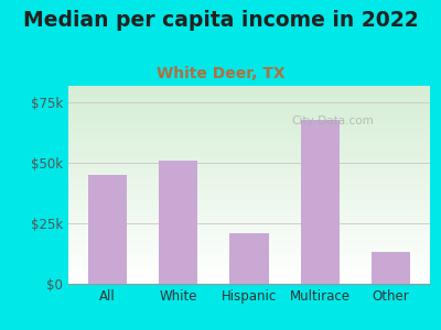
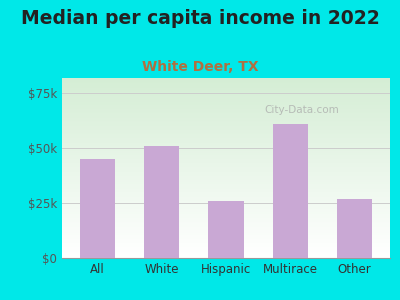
Hispanic: $21k -> $26k
Multirace: $68k -> $61k
Other: $13k -> $27k
